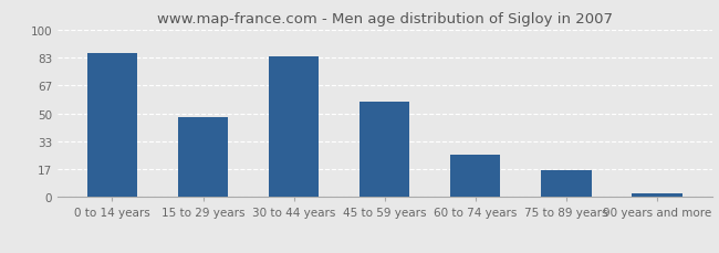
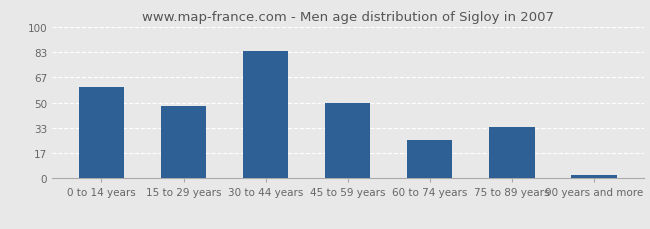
0 to 14 years: 86 -> 60
45 to 59 years: 57 -> 50
75 to 89 years: 16 -> 34
